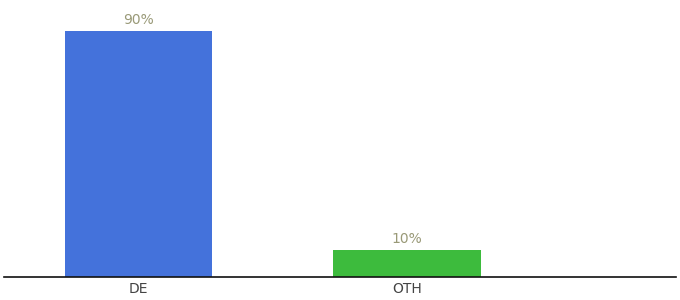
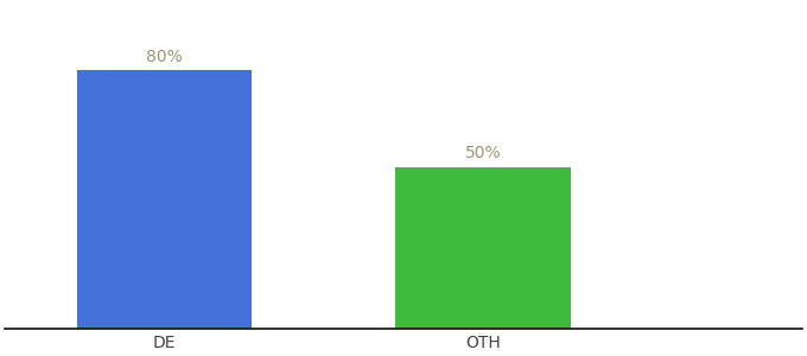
DE: 90% -> 80%
OTH: 10% -> 50%
